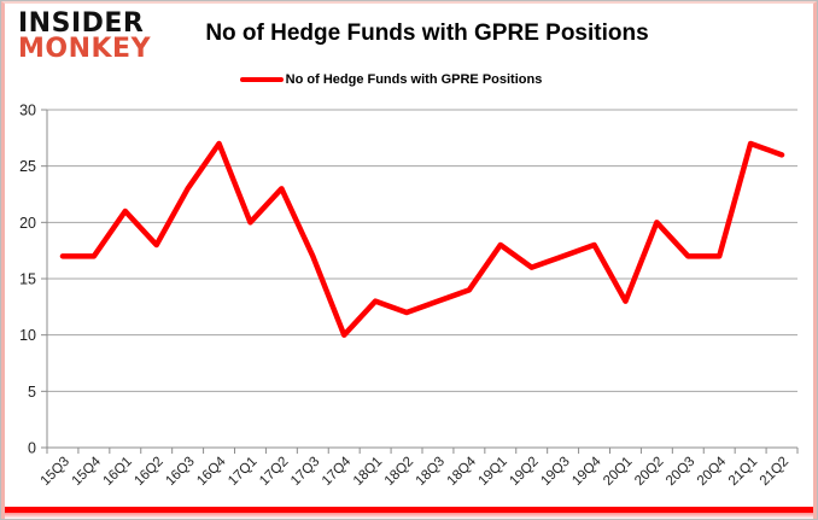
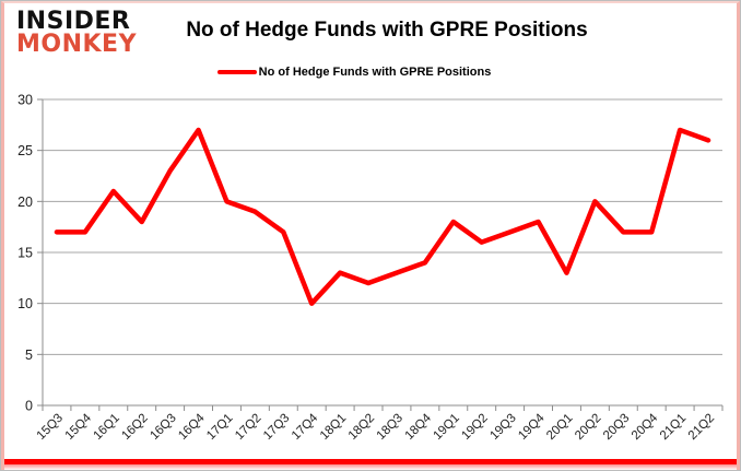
17Q2: 23 -> 19
